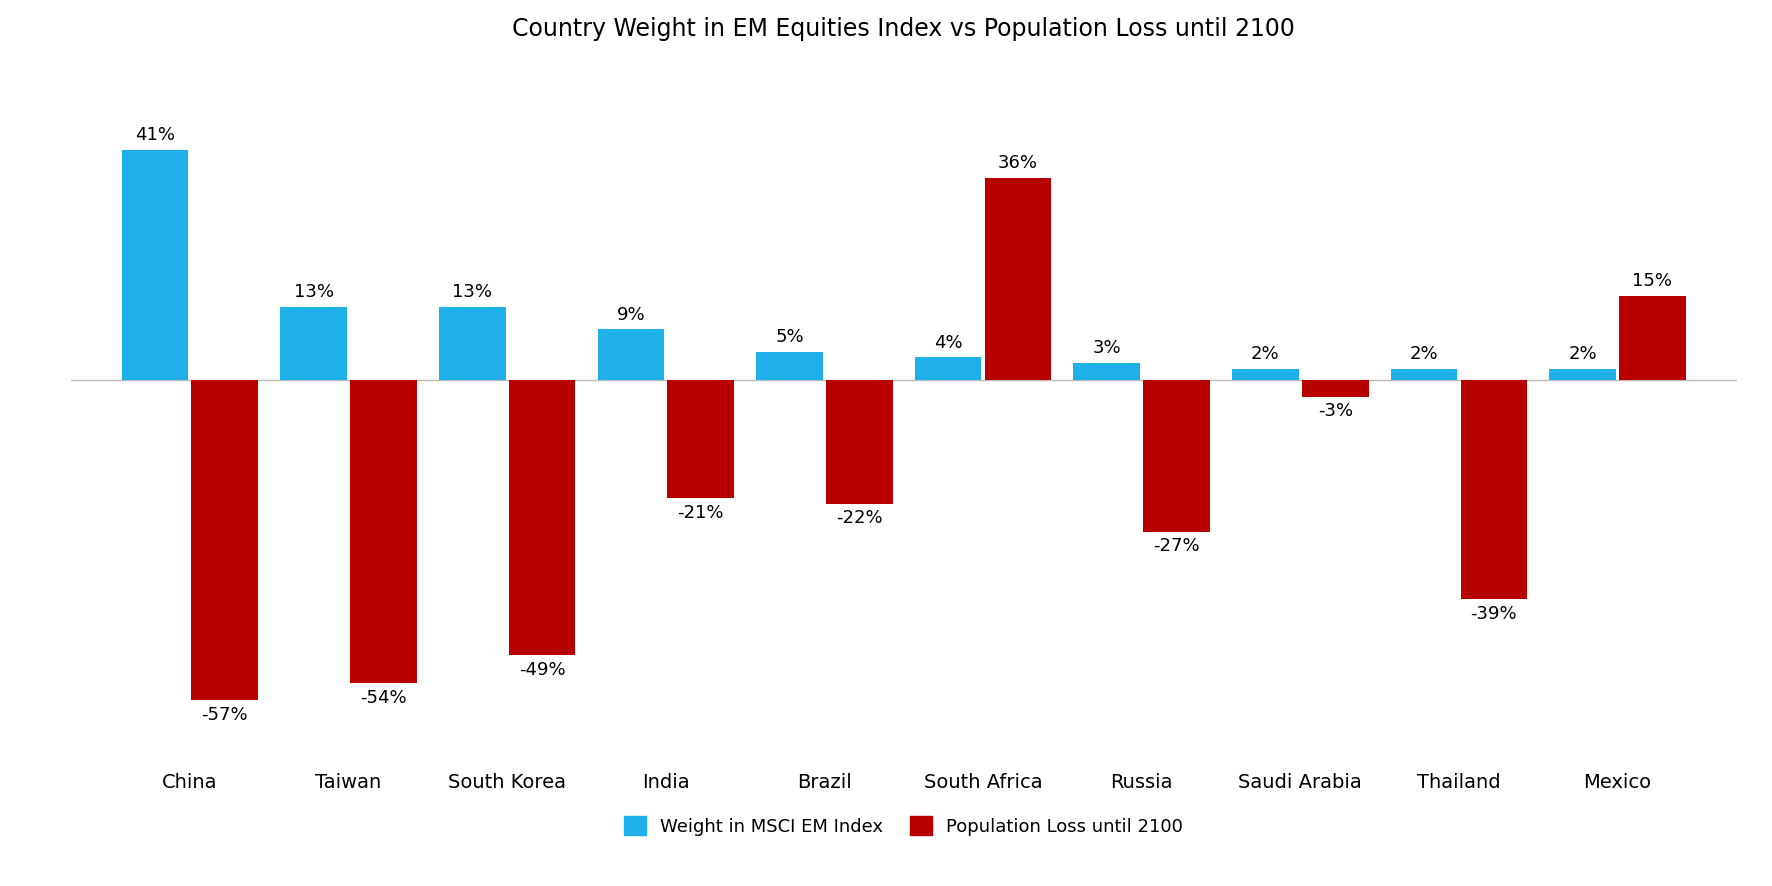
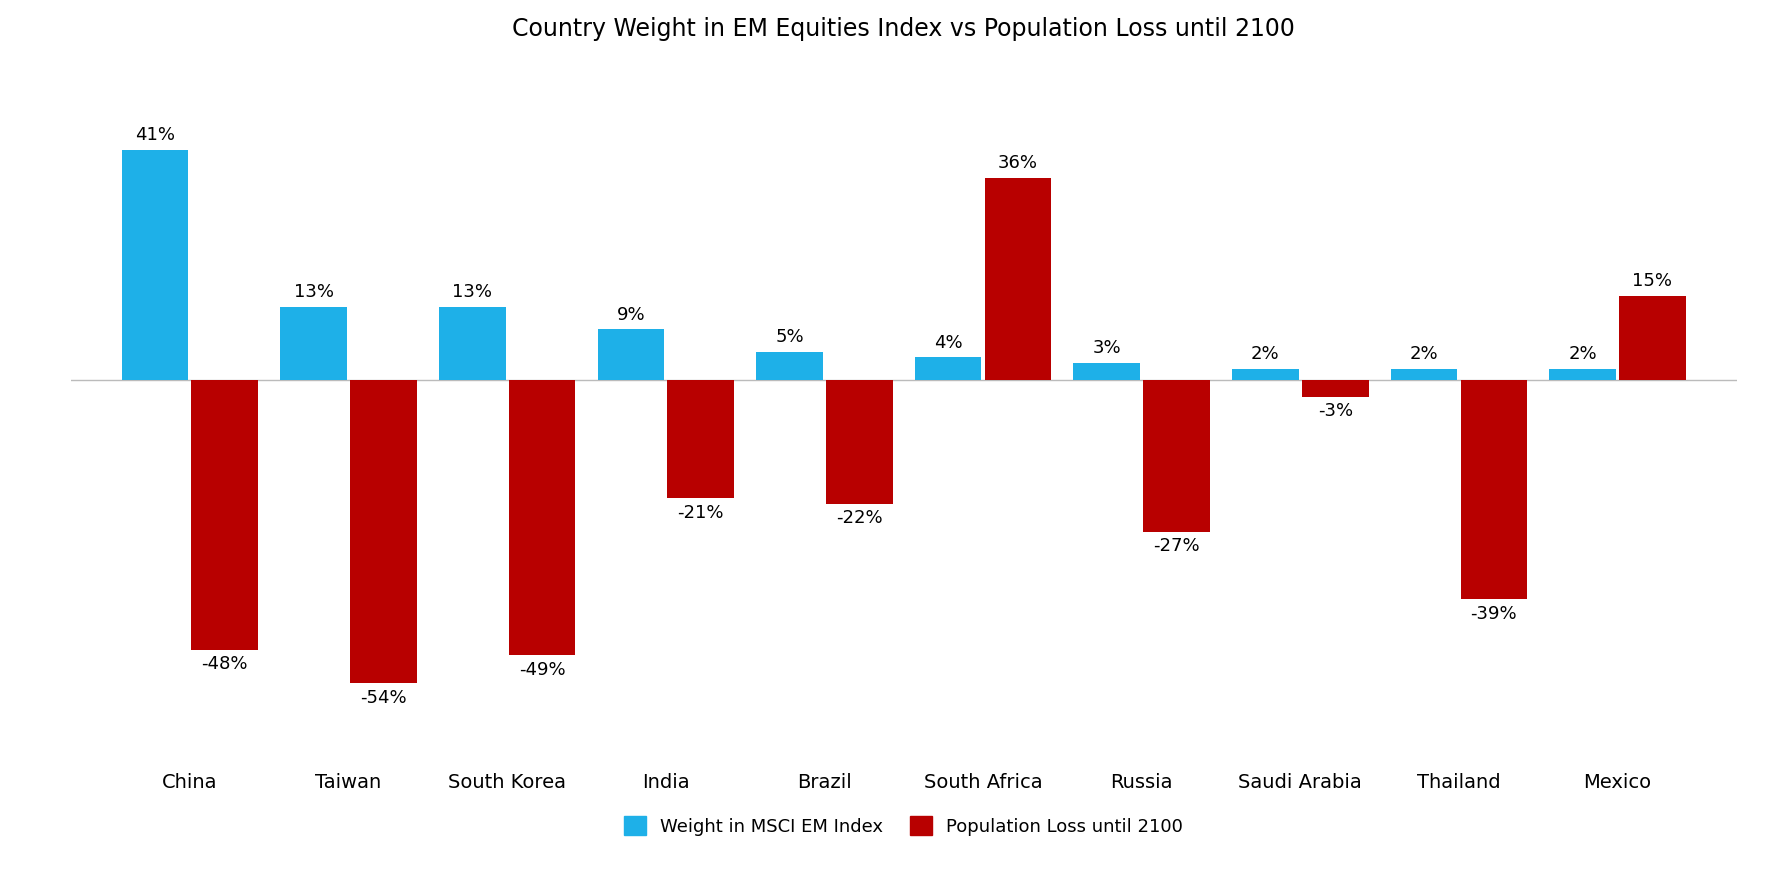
Population Loss until 2100/China: -57% -> -48%
